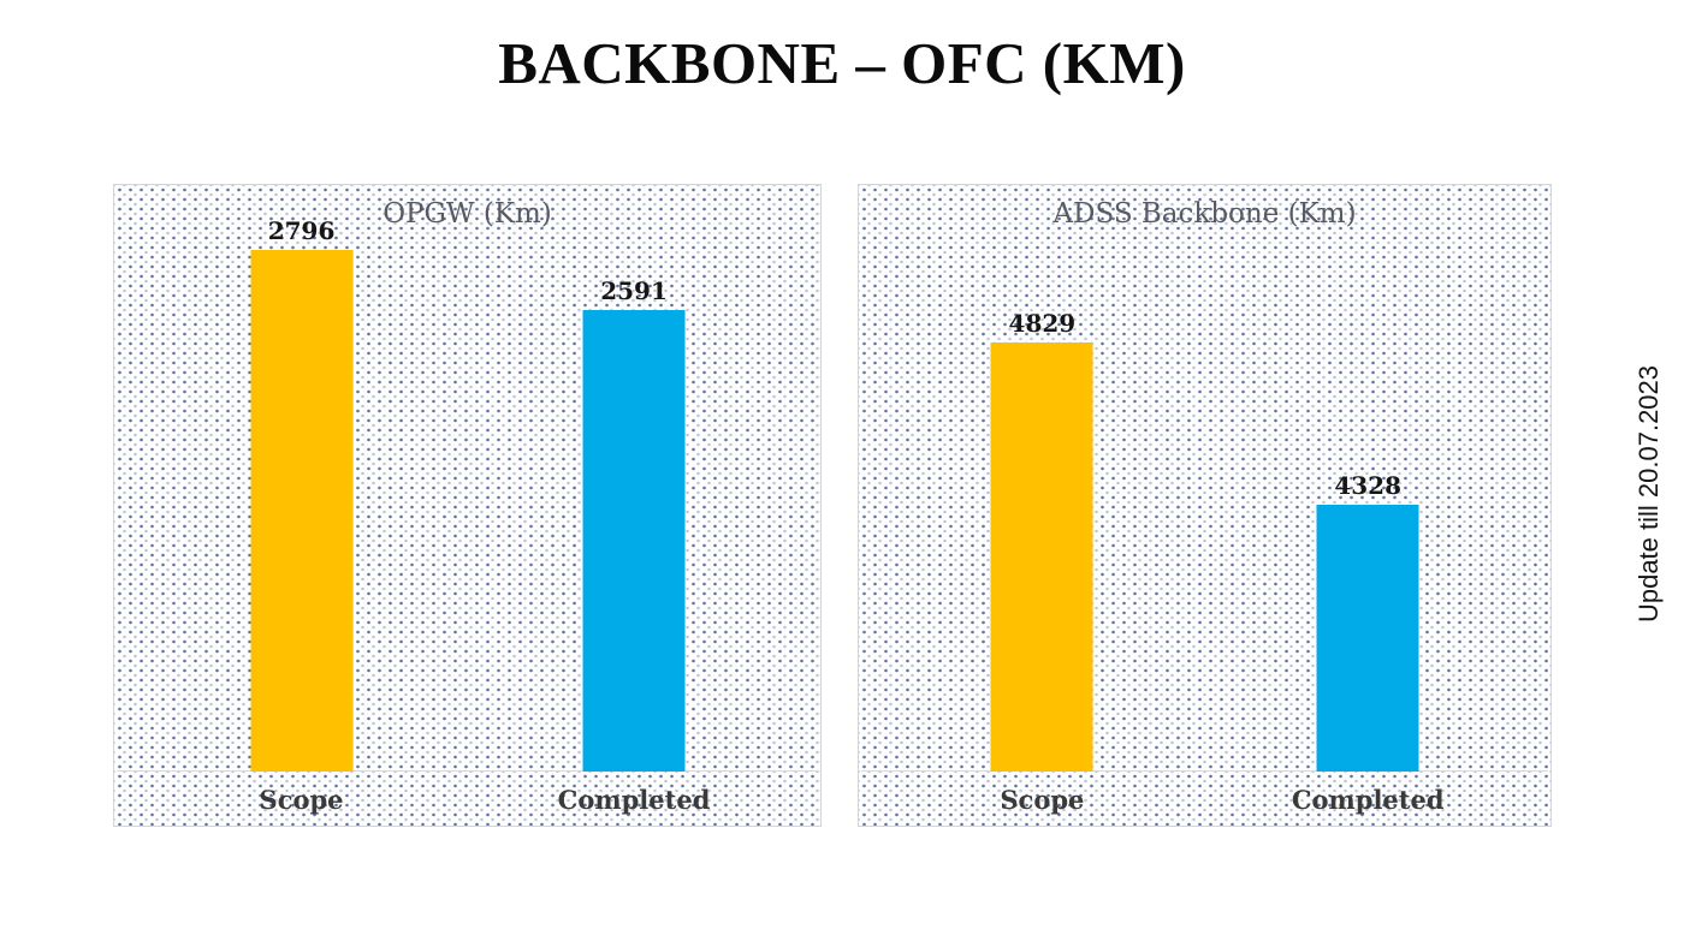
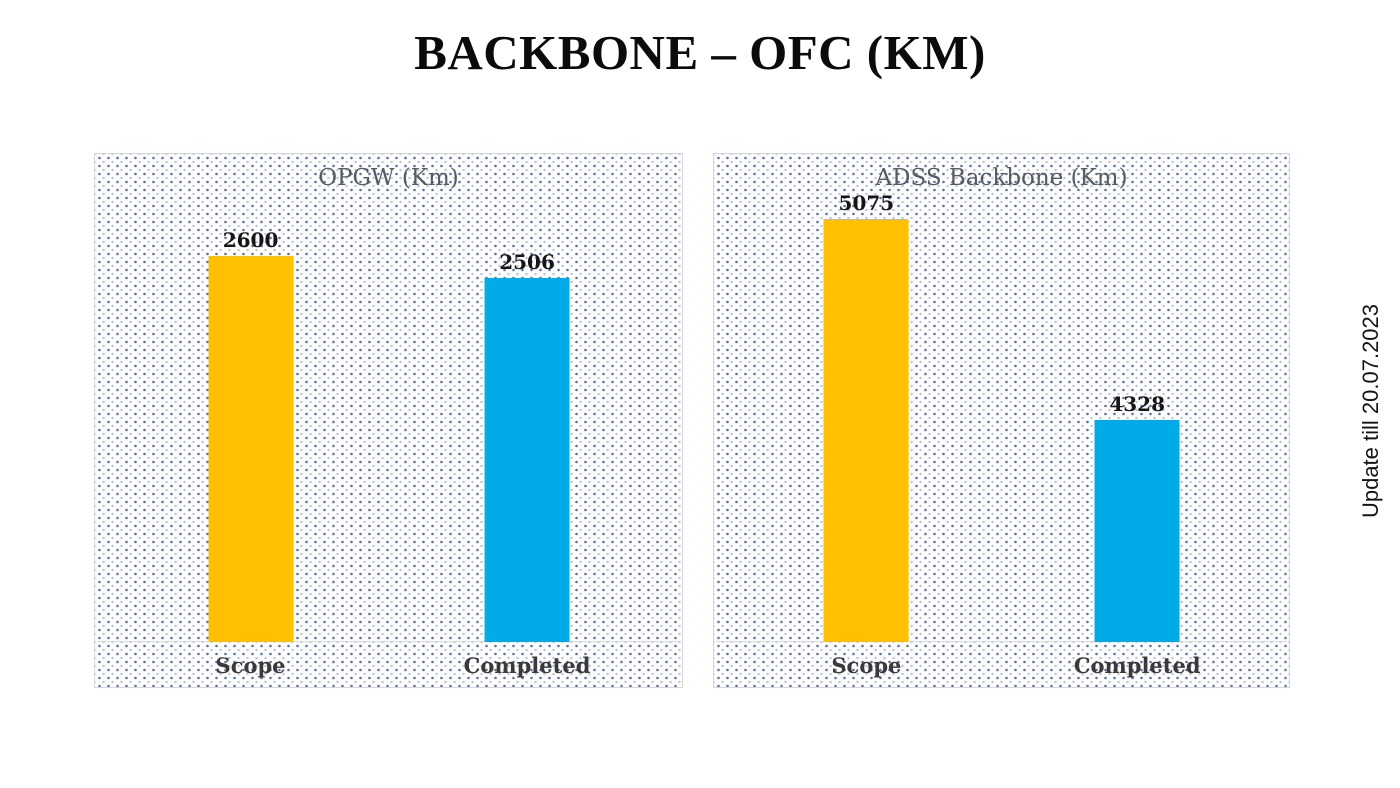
OPGW (Km)/Scope: 2796 -> 2600
OPGW (Km)/Completed: 2591 -> 2506
ADSS Backbone (Km)/Scope: 4829 -> 5075
